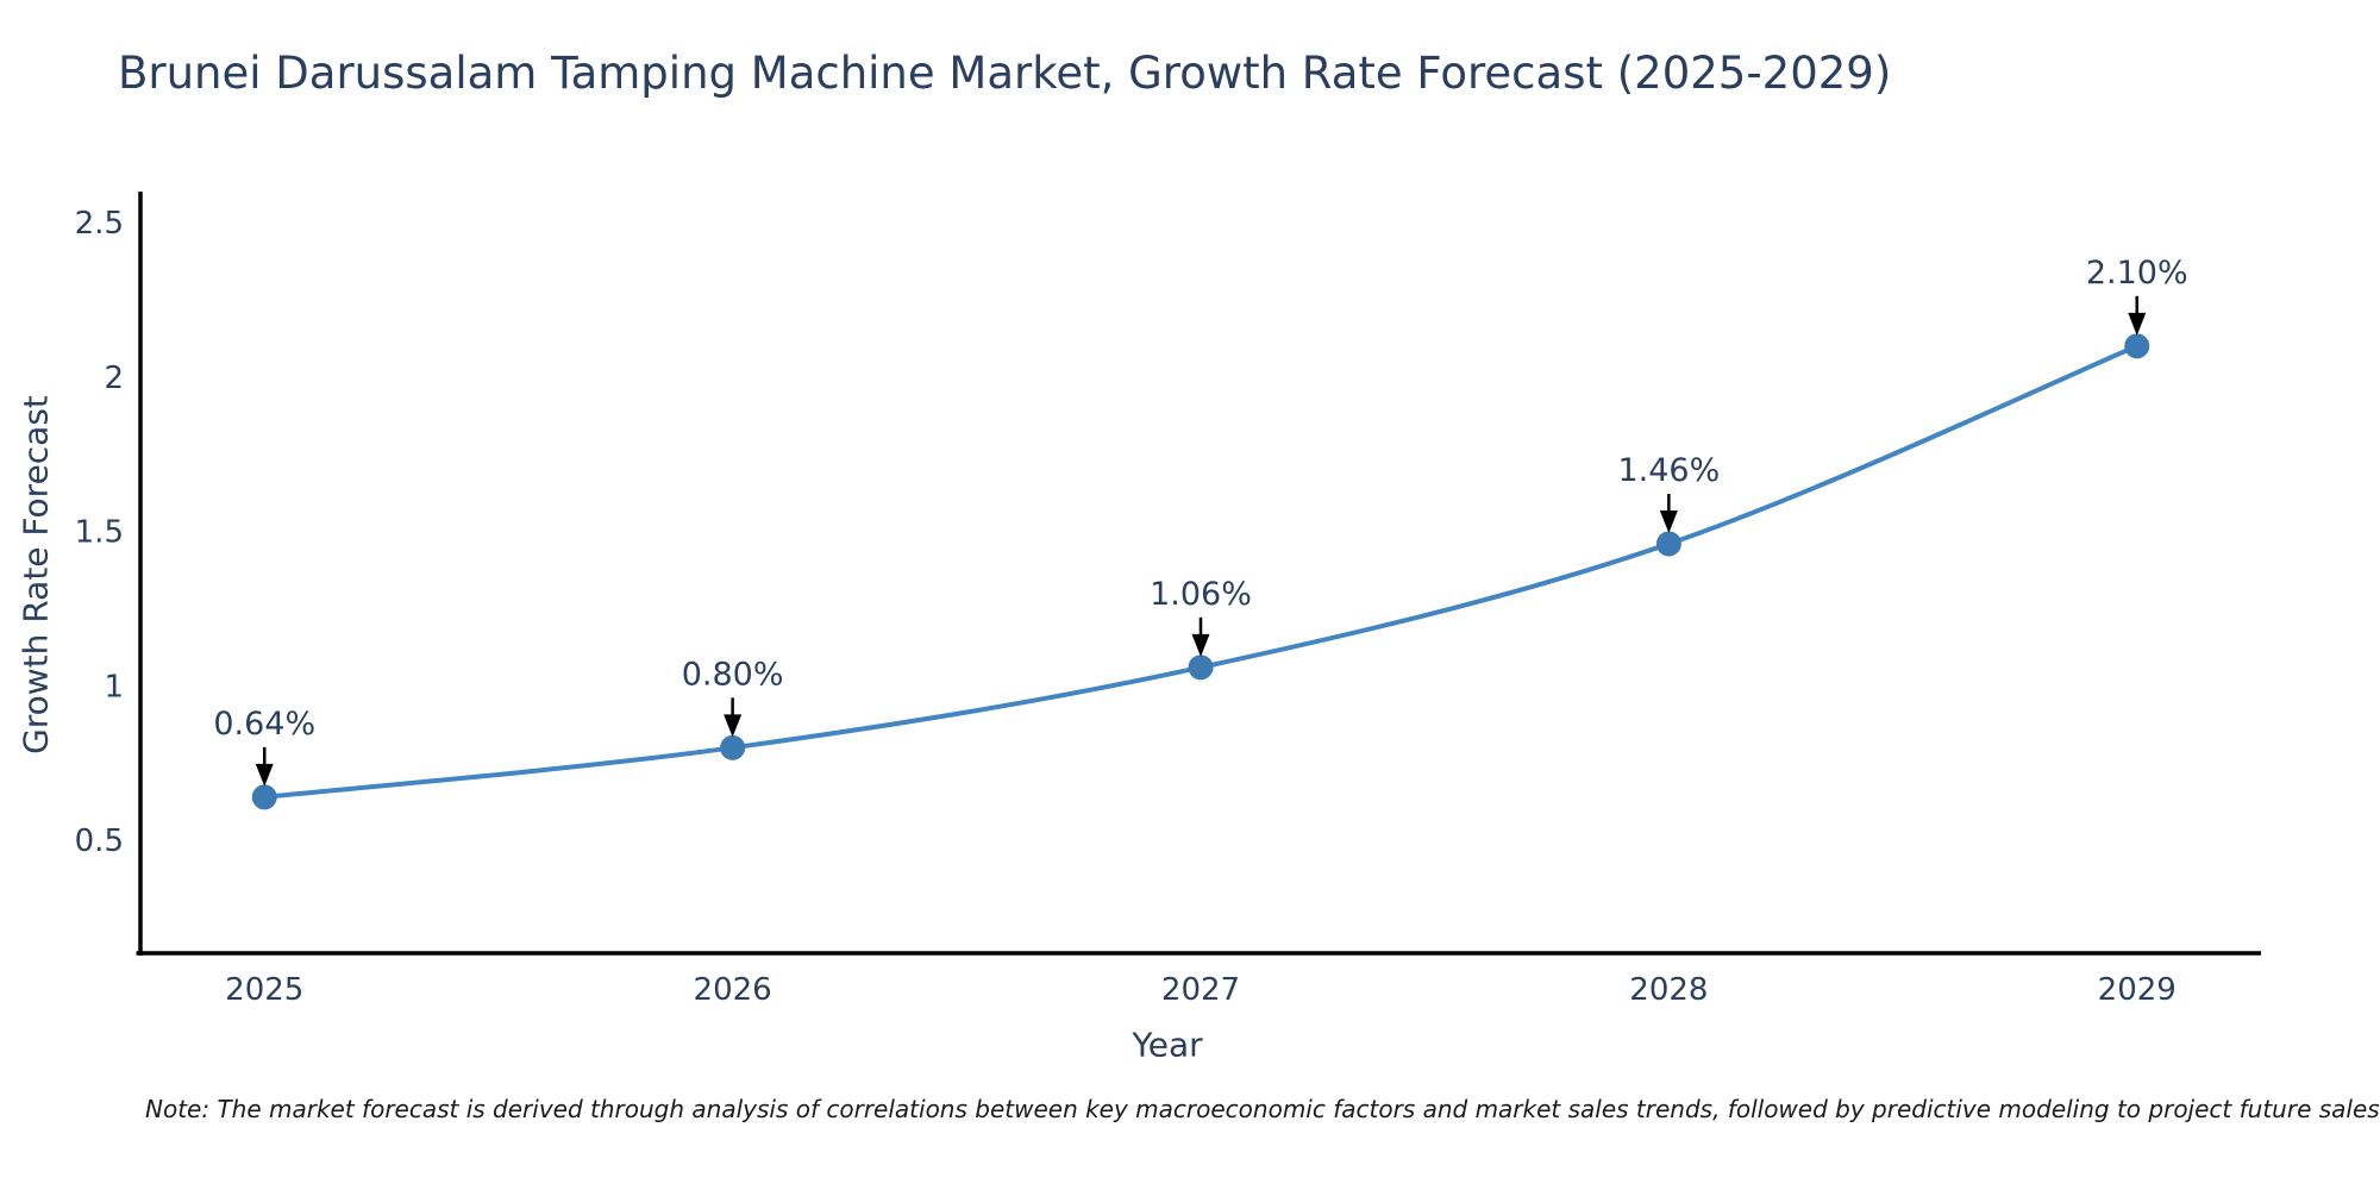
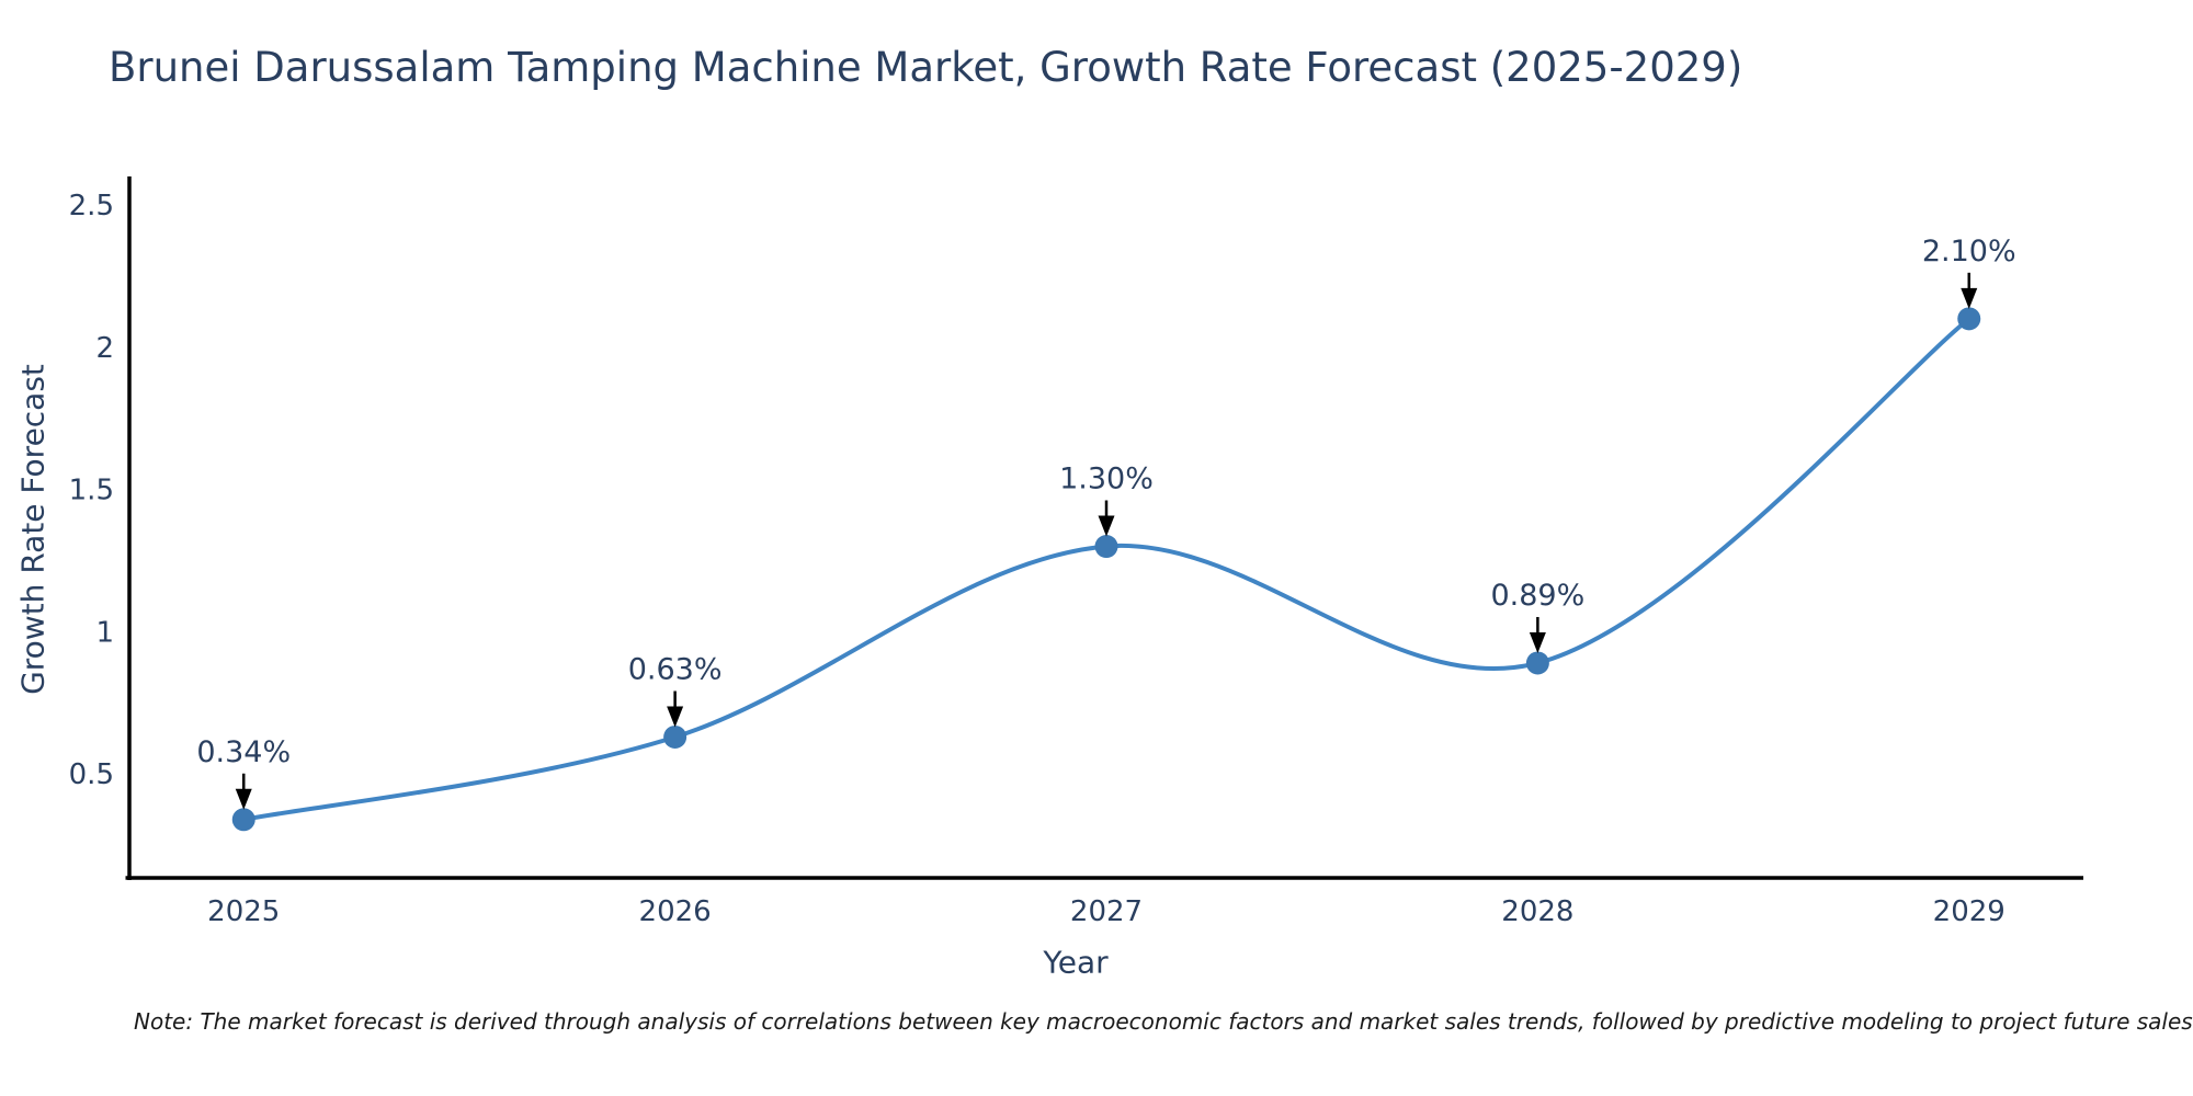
2025: 0.64% -> 0.34%
2026: 0.80% -> 0.63%
2027: 1.06% -> 1.30%
2028: 1.46% -> 0.89%
